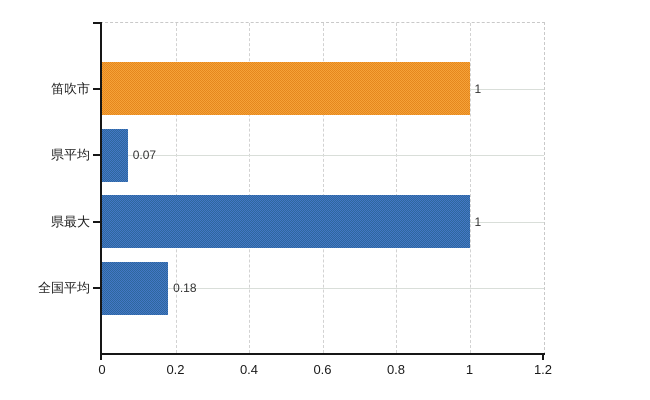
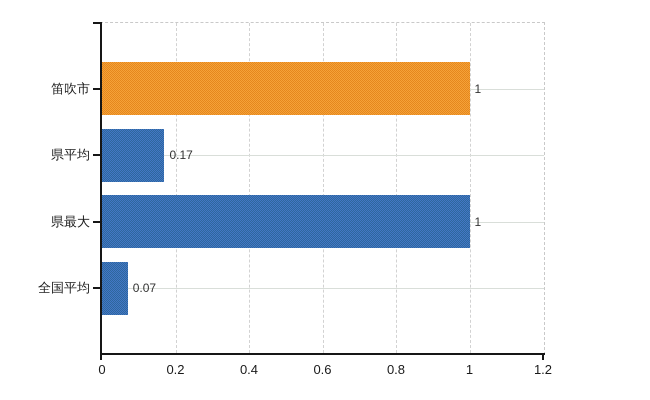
県平均: 0.07 -> 0.17
全国平均: 0.18 -> 0.07
